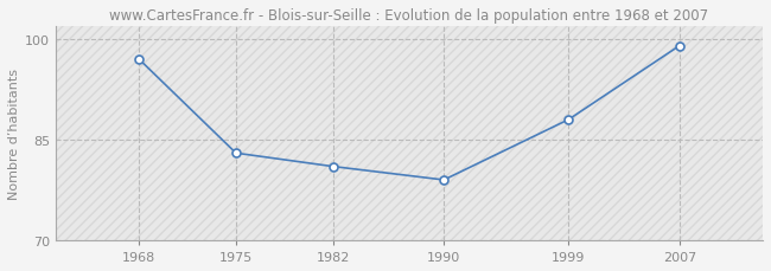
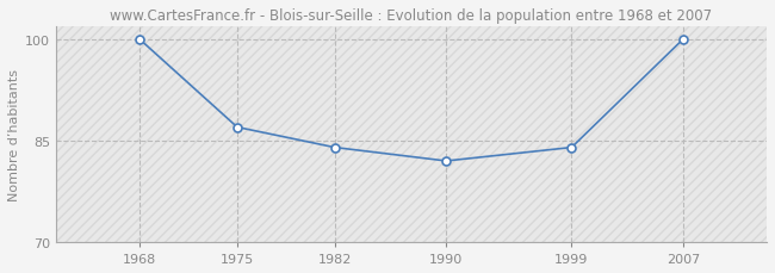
1968: 97 -> 100
1975: 83 -> 87
1982: 81 -> 84
1990: 79 -> 82
1999: 88 -> 84
2007: 99 -> 100
